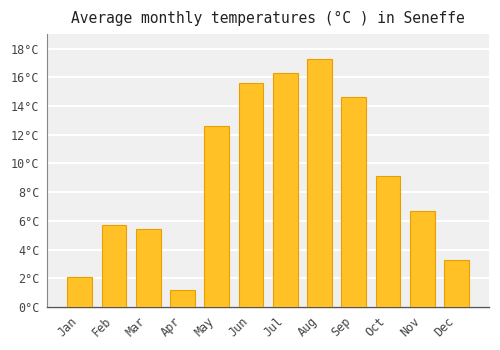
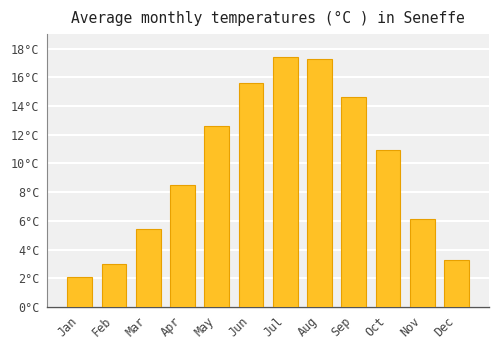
Feb: 5.7°C -> 3.0°C
Apr: 1.2°C -> 8.5°C
Jul: 16.3°C -> 17.4°C
Oct: 9.1°C -> 10.9°C
Nov: 6.7°C -> 6.1°C
